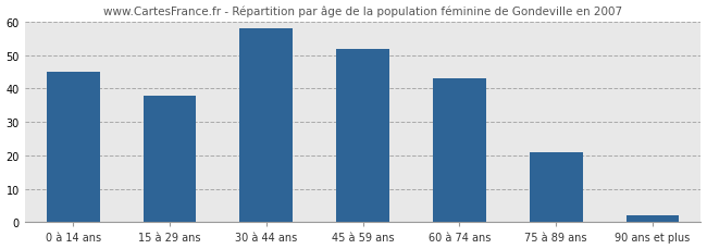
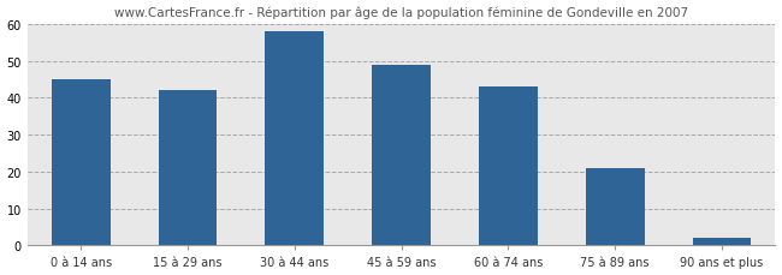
15 à 29 ans: 38 -> 42
45 à 59 ans: 52 -> 49
